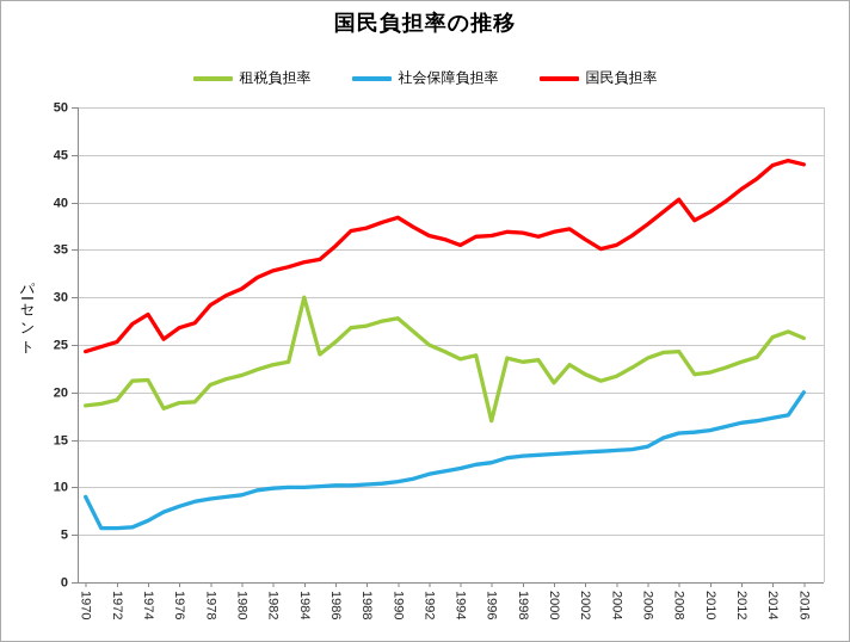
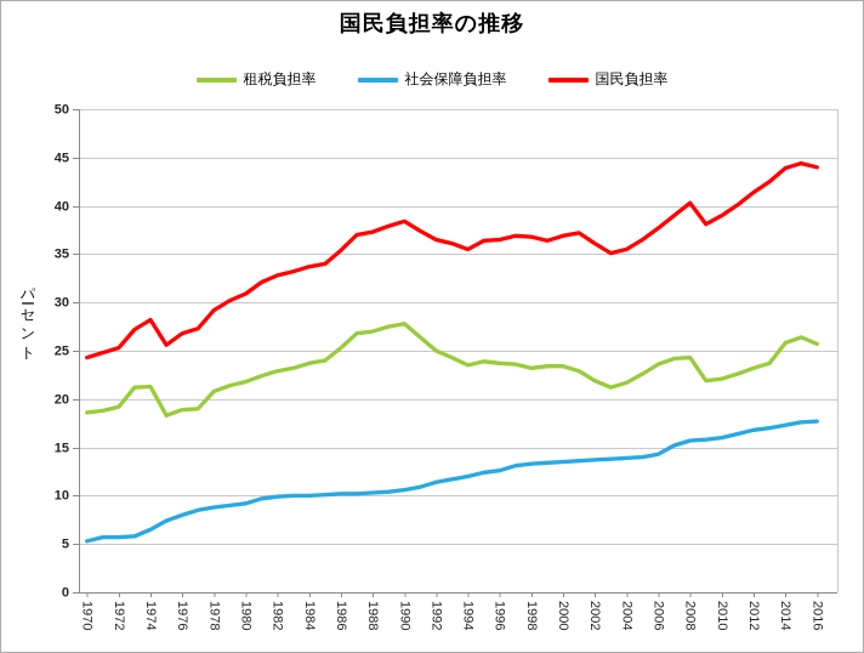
社会保障負担率/1970: 9 -> 5
租税負担率/1984: 30 -> 24
租税負担率/1996: 17 -> 24
租税負担率/2000: 21 -> 23
社会保障負担率/2016: 20 -> 18
